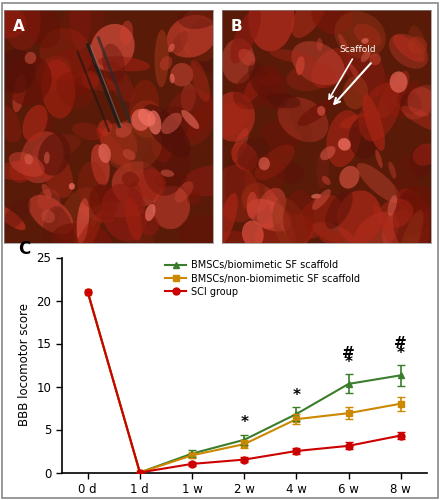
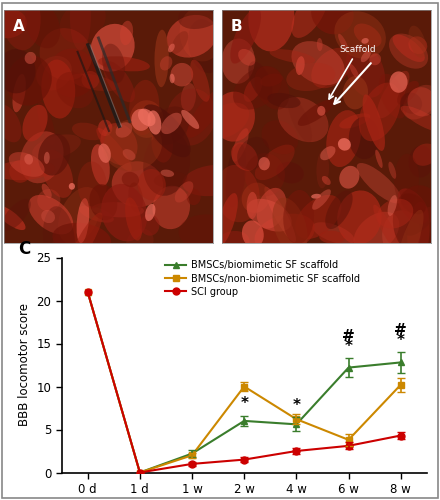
BMSCs/biomimetic SF scaffold/2 w: 3.8 -> 6.0
BMSCs/non-biomimetic SF scaffold/2 w: 3.3 -> 10.0
BMSCs/biomimetic SF scaffold/4 w: 6.8 -> 5.6
BMSCs/biomimetic SF scaffold/6 w: 10.3 -> 12.2
BMSCs/non-biomimetic SF scaffold/6 w: 6.9 -> 3.8
BMSCs/biomimetic SF scaffold/8 w: 11.3 -> 12.8
BMSCs/non-biomimetic SF scaffold/8 w: 8.0 -> 10.2
